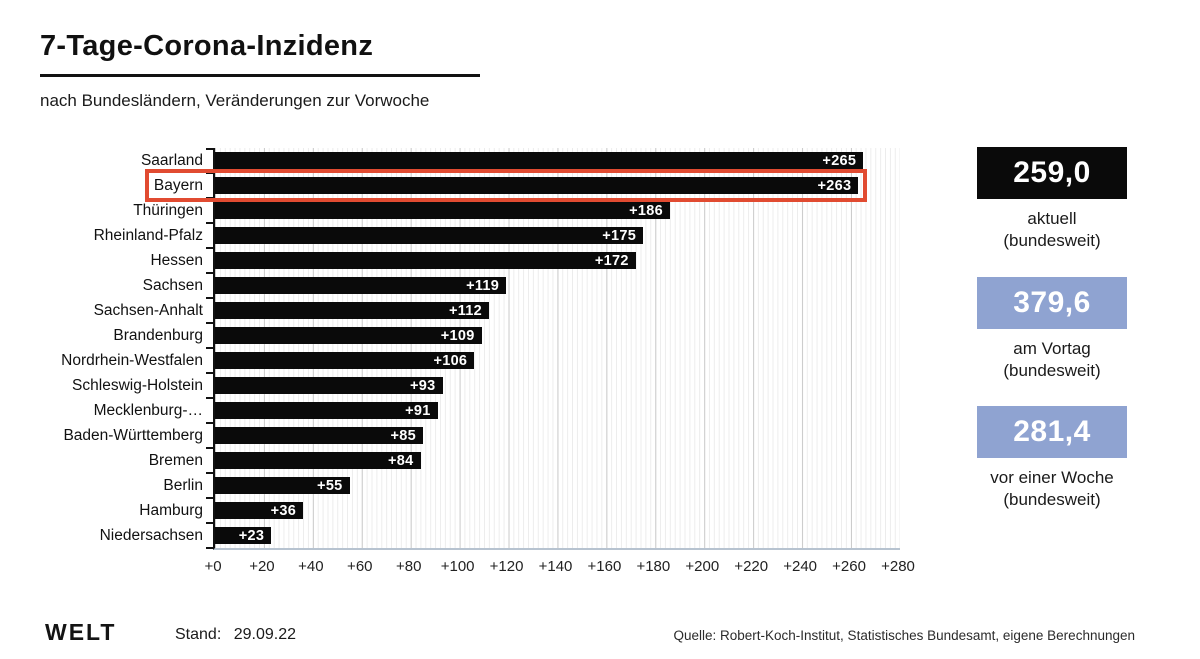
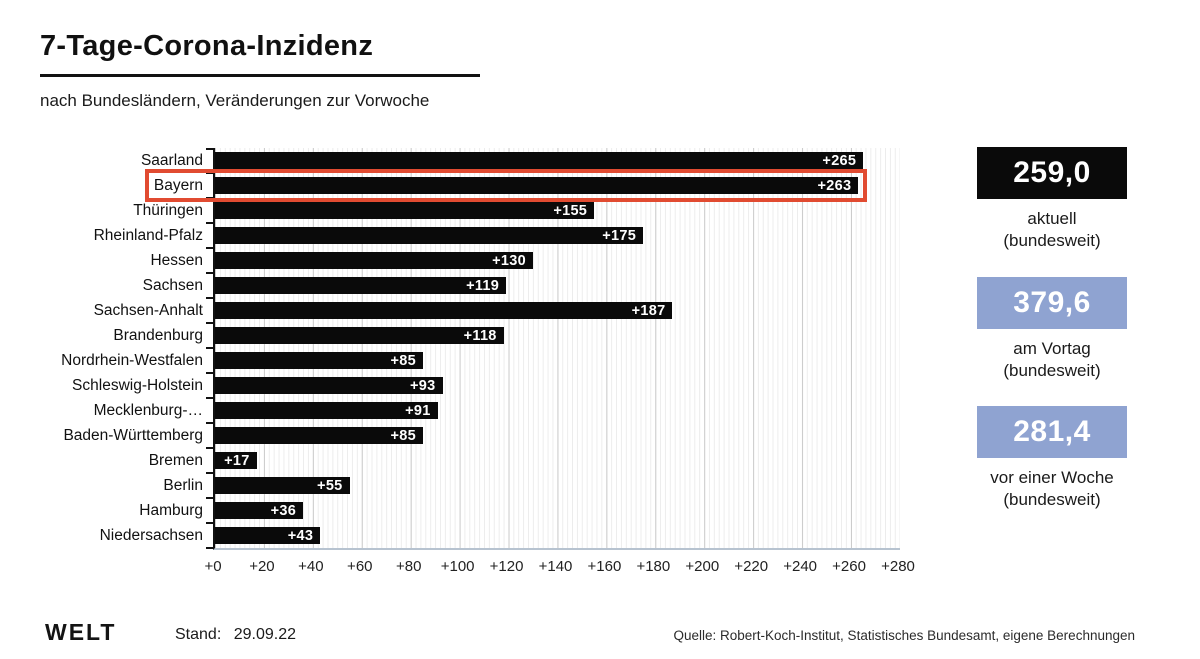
Thüringen: +186 -> +155
Hessen: +172 -> +130
Sachsen-Anhalt: +112 -> +187
Brandenburg: +109 -> +118
Nordrhein-Westfalen: +106 -> +85
Bremen: +84 -> +17
Niedersachsen: +23 -> +43
